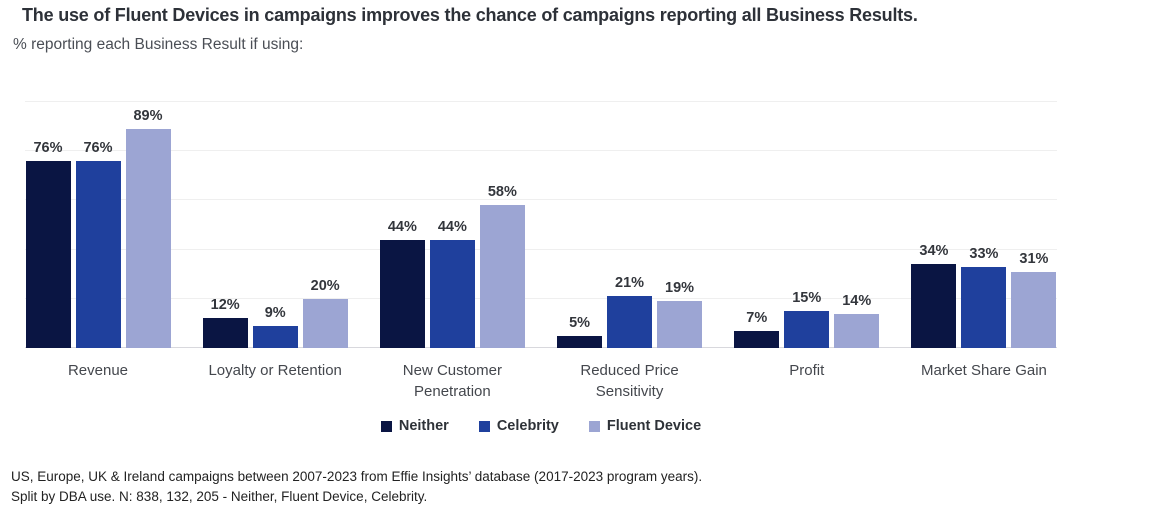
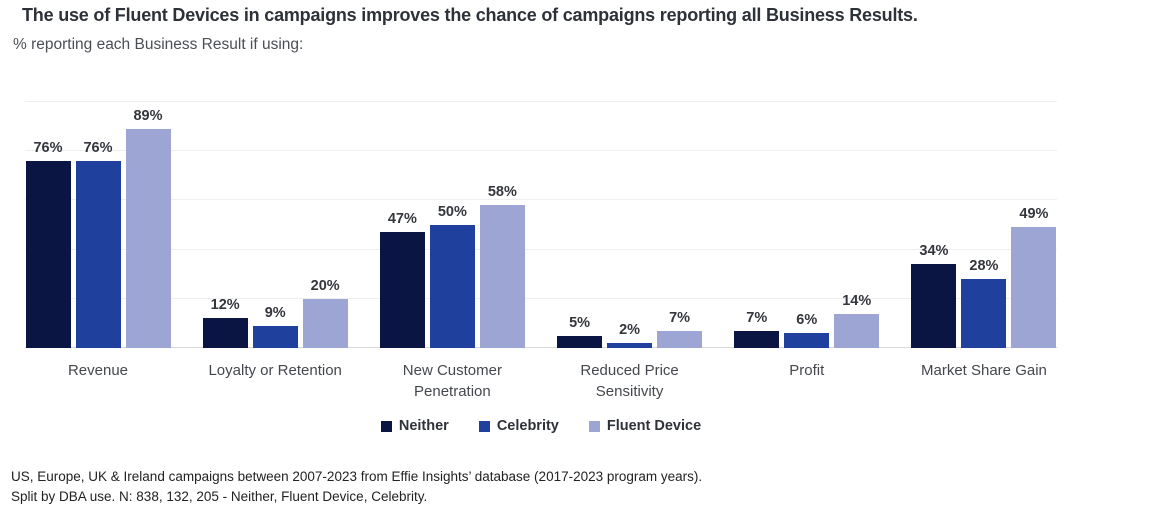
Neither/New Customer Penetration: 44% -> 47%
Celebrity/New Customer Penetration: 44% -> 50%
Celebrity/Reduced Price Sensitivity: 21% -> 2%
Fluent Device/Reduced Price Sensitivity: 19% -> 7%
Celebrity/Profit: 15% -> 6%
Celebrity/Market Share Gain: 33% -> 28%
Fluent Device/Market Share Gain: 31% -> 49%
